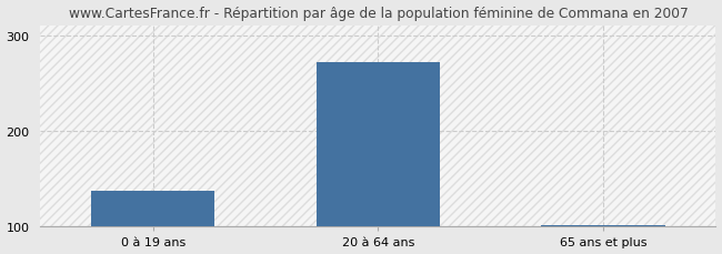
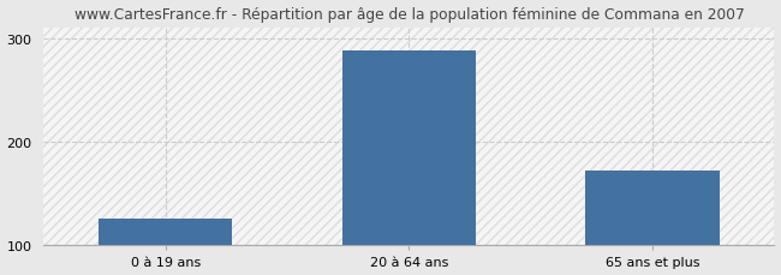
0 à 19 ans: 138 -> 126
20 à 64 ans: 272 -> 288
65 ans et plus: 102 -> 172
